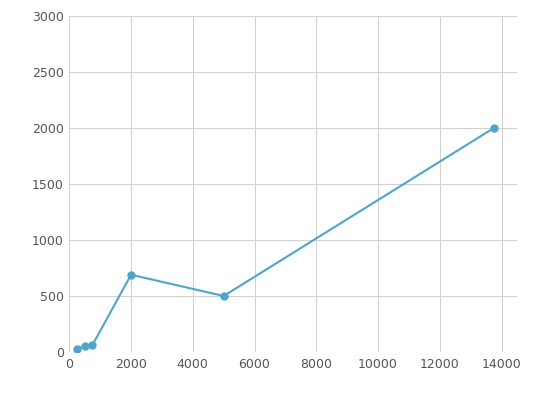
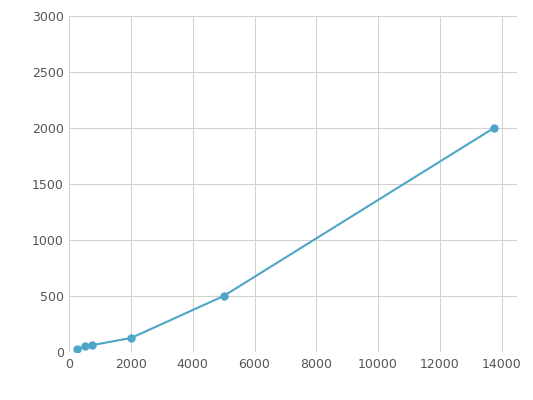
2000: 690 -> 120
